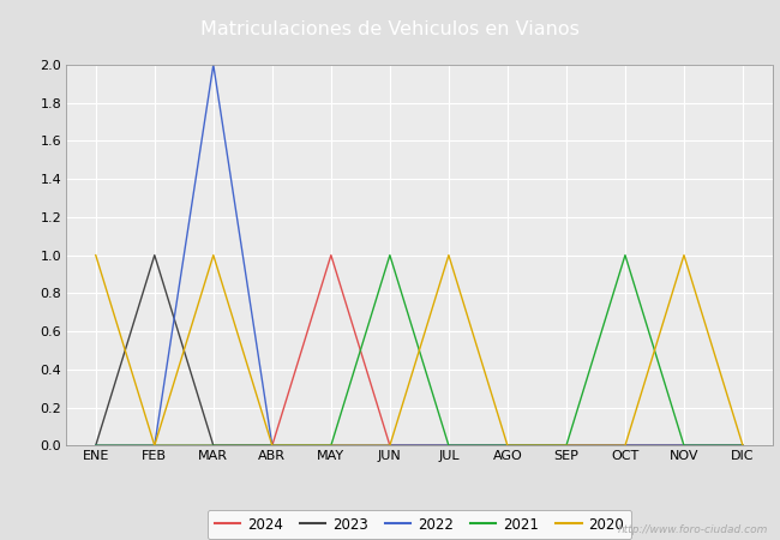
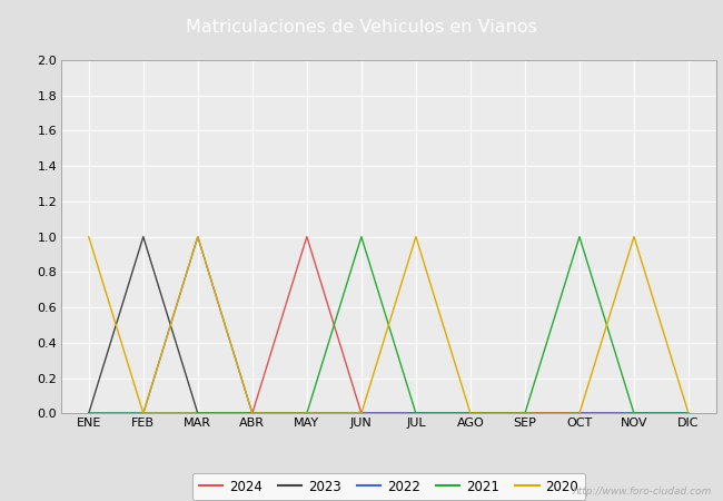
2022/MAR: 2 -> 1
